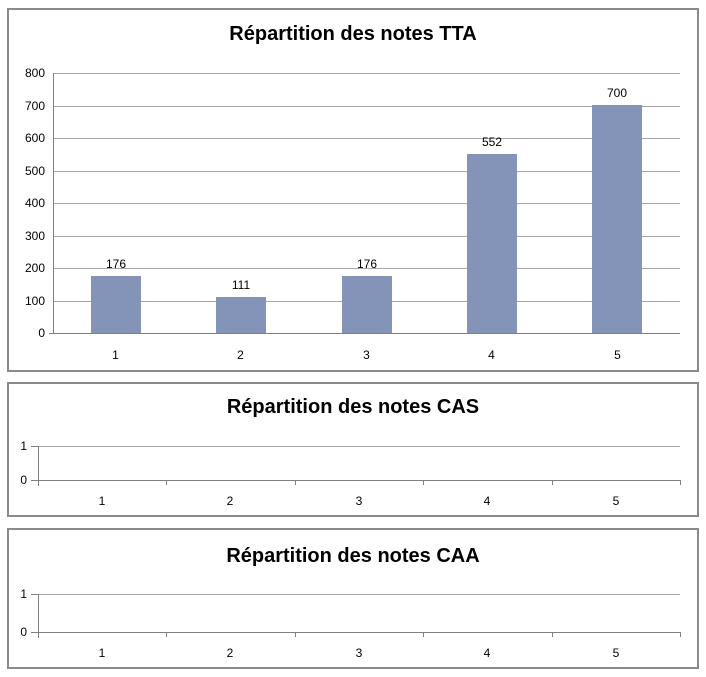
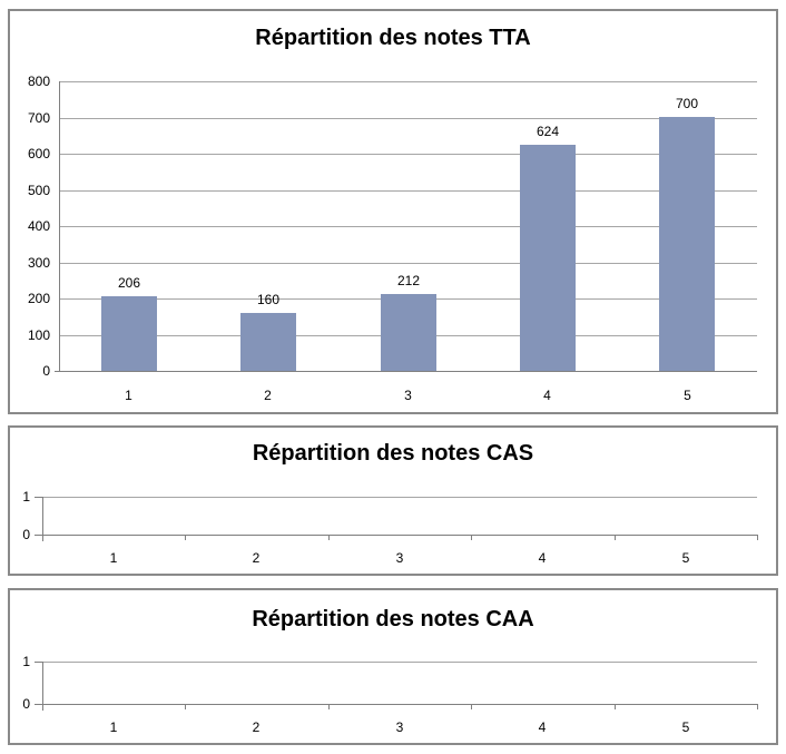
Répartition des notes TTA/1: 176 -> 206
Répartition des notes TTA/2: 111 -> 160
Répartition des notes TTA/3: 176 -> 212
Répartition des notes TTA/4: 552 -> 624
